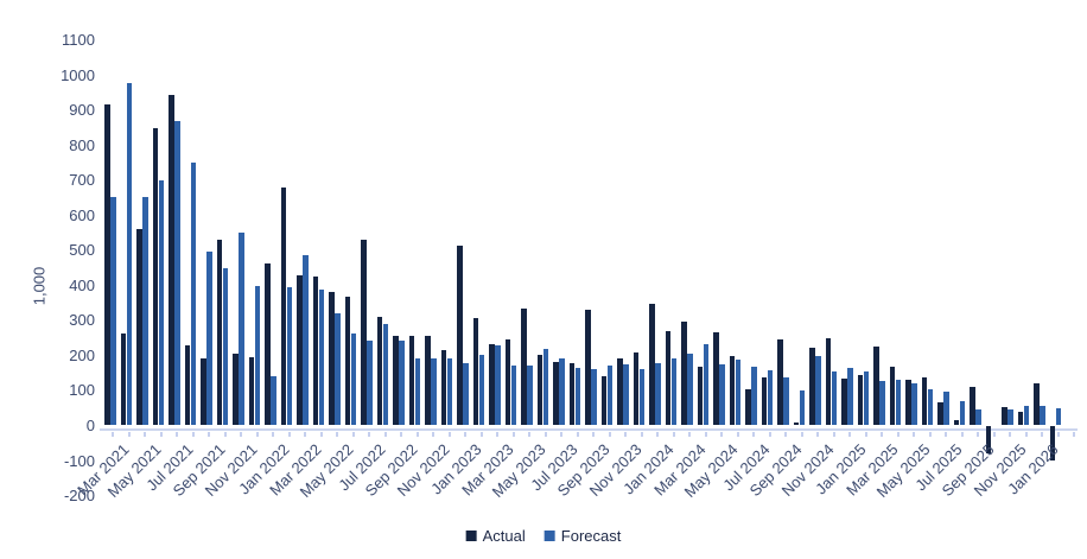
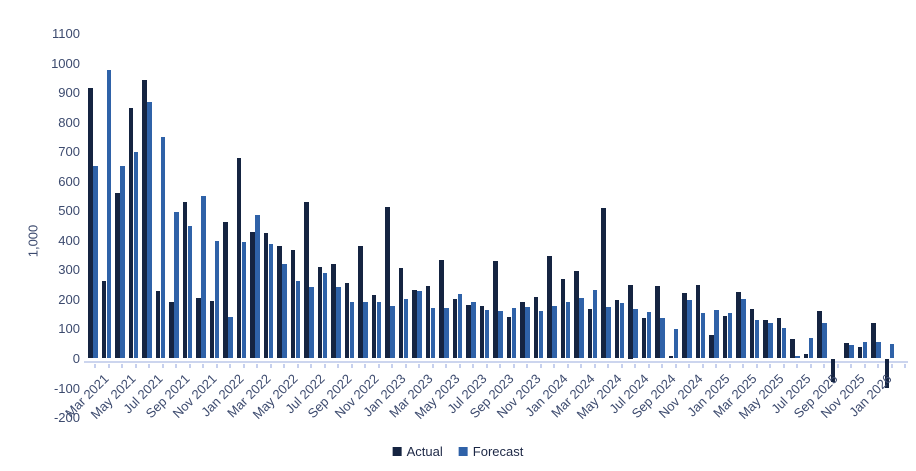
Actual/Sep 2022: 250 -> 320
Actual/Nov 2022: 260 -> 380
Actual/May 2024: 270 -> 510
Actual/Jul 2024: 100 -> 250
Actual/Jan 2025: 130 -> 80
Forecast/Mar 2025: 130 -> 200
Forecast/Jul 2025: 100 -> 10
Actual/Sep 2025: 110 -> 160
Forecast/Sep 2025: 40 -> 120
